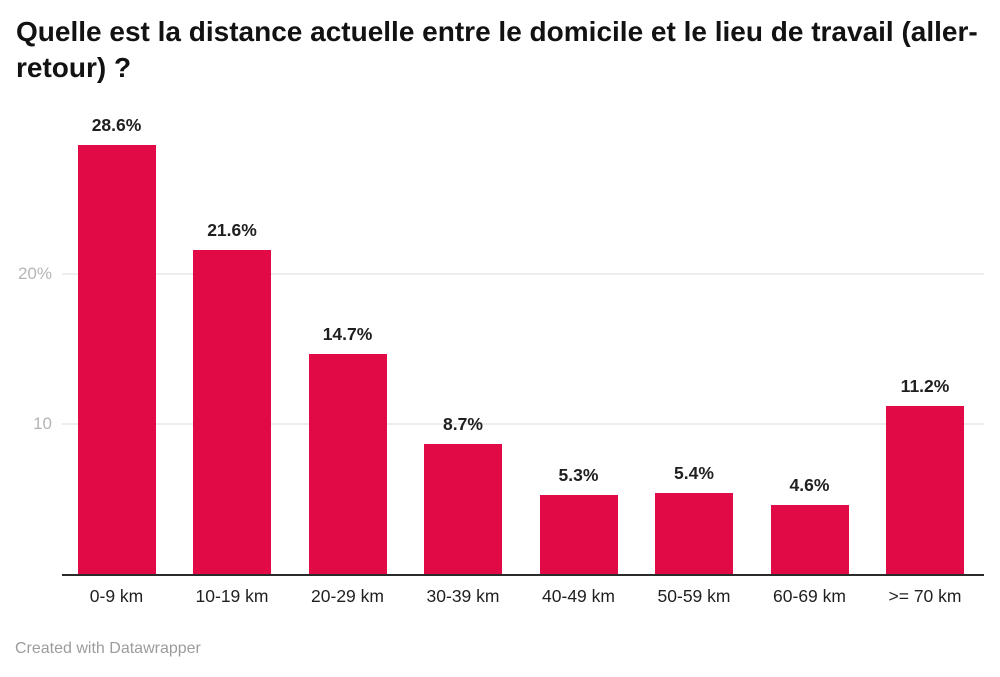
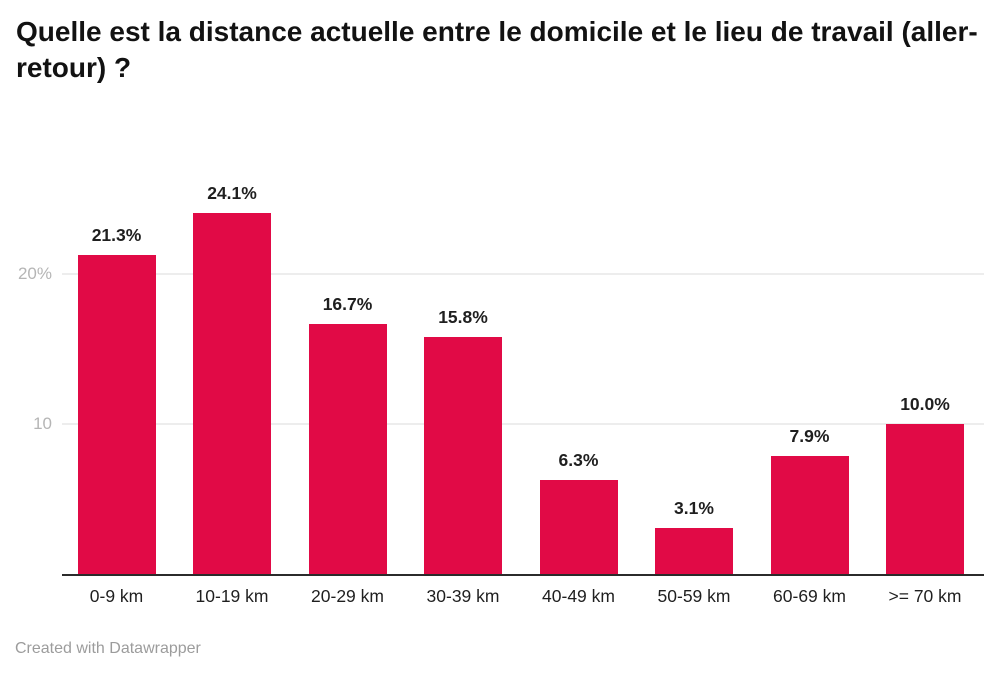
0-9 km: 28.6% -> 21.3%
10-19 km: 21.6% -> 24.1%
20-29 km: 14.7% -> 16.7%
30-39 km: 8.7% -> 15.8%
40-49 km: 5.3% -> 6.3%
50-59 km: 5.4% -> 3.1%
60-69 km: 4.6% -> 7.9%
>= 70 km: 11.2% -> 10.0%
